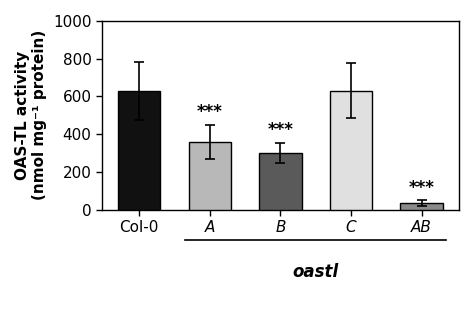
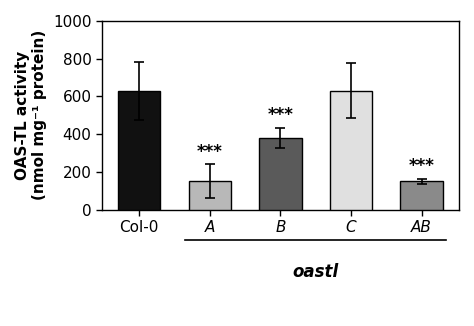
A: 360 -> 150
B: 300 -> 380
AB: 40 -> 150
